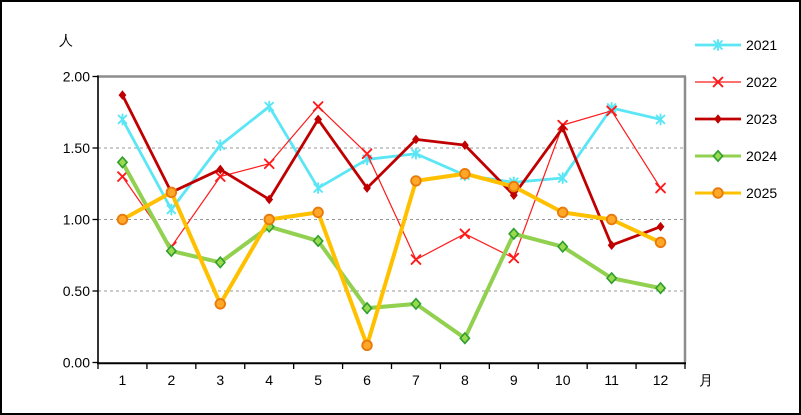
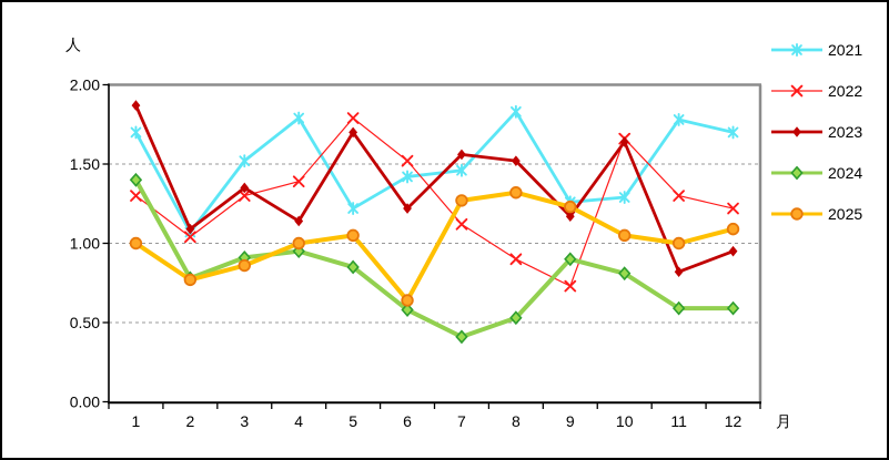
2022/2: 0.81 -> 1.04
2023/2: 1.19 -> 1.09
2025/2: 1.19 -> 0.77
2024/3: 0.70 -> 0.91
2025/3: 0.41 -> 0.86
2022/6: 1.46 -> 1.52
2024/6: 0.38 -> 0.58
2025/6: 0.12 -> 0.64
2022/7: 0.72 -> 1.12
2021/8: 1.31 -> 1.83
2024/8: 0.17 -> 0.53
2022/11: 1.76 -> 1.30
2024/12: 0.52 -> 0.59
2025/12: 0.84 -> 1.09
